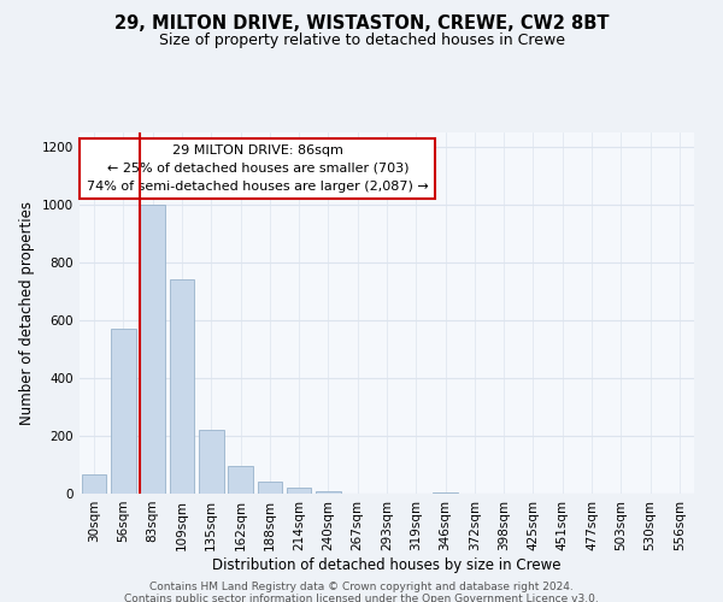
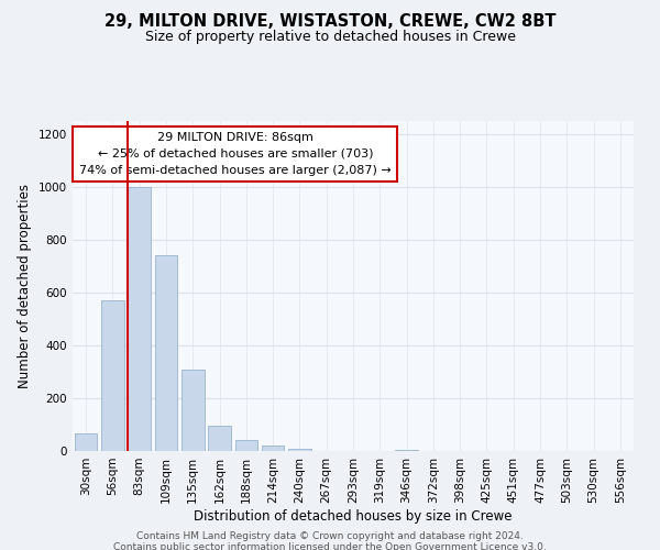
135sqm: 220 -> 310
